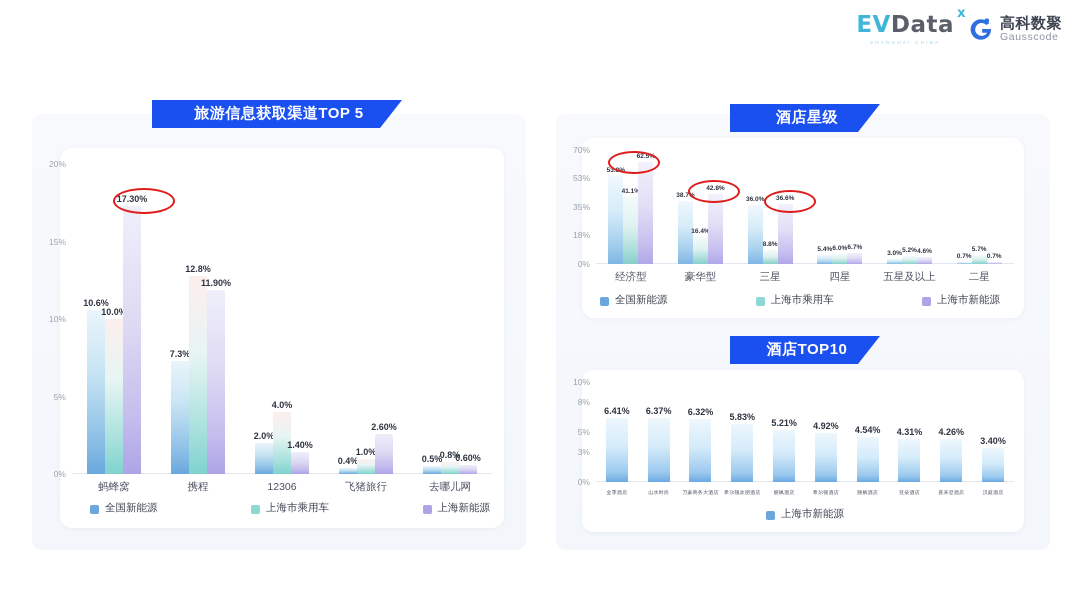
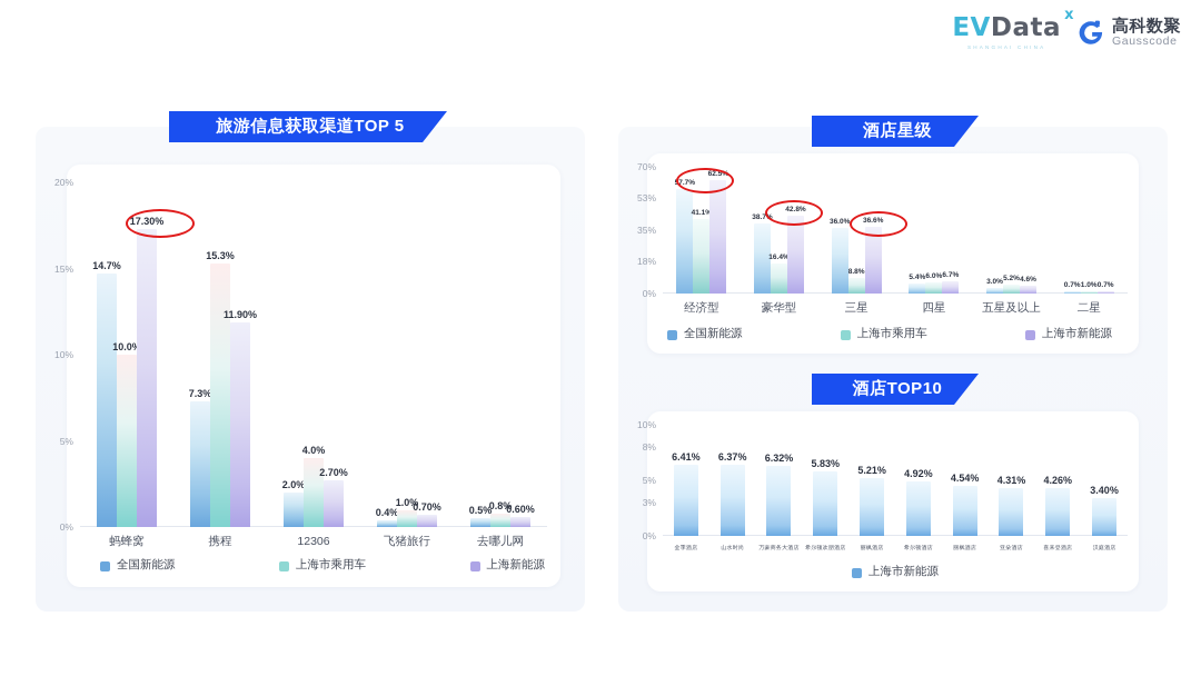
旅游信息获取渠道TOP 5/全国新能源/蚂蜂窝: 10.6% -> 14.7%
旅游信息获取渠道TOP 5/上海市乘用车/携程: 12.8% -> 15.3%
旅游信息获取渠道TOP 5/上海新能源/12306: 1.40% -> 2.70%
旅游信息获取渠道TOP 5/上海新能源/飞猪旅行: 2.60% -> 0.70%
酒店星级/全国新能源/经济型: 53.8% -> 57.7%
酒店星级/上海市乘用车/二星: 5.7% -> 1.0%
